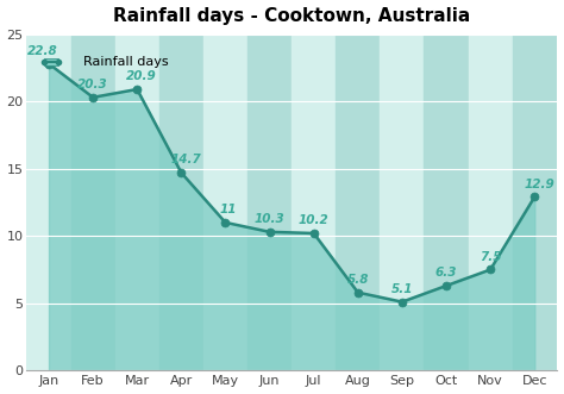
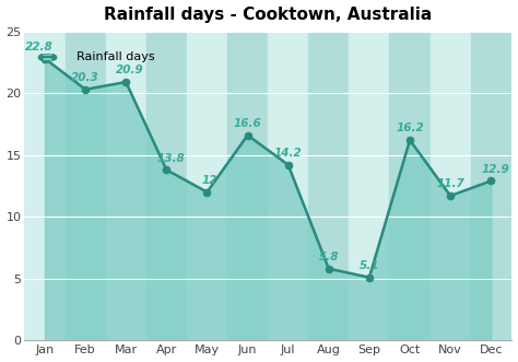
Apr: 14.7 -> 13.8
May: 11 -> 12
Jun: 10.3 -> 16.6
Jul: 10.2 -> 14.2
Oct: 6.3 -> 16.2
Nov: 7.5 -> 11.7
